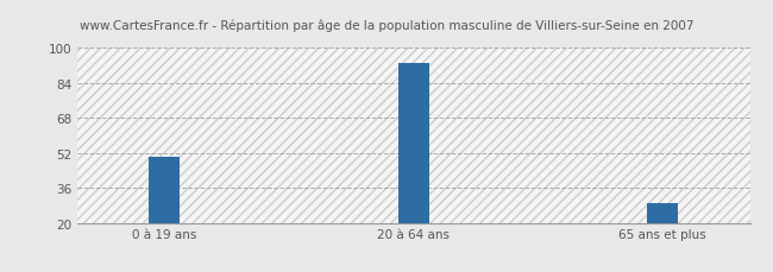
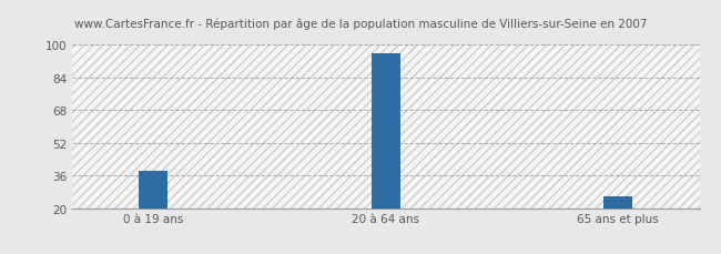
0 à 19 ans: 50 -> 38
20 à 64 ans: 93 -> 96
65 ans et plus: 29 -> 26
